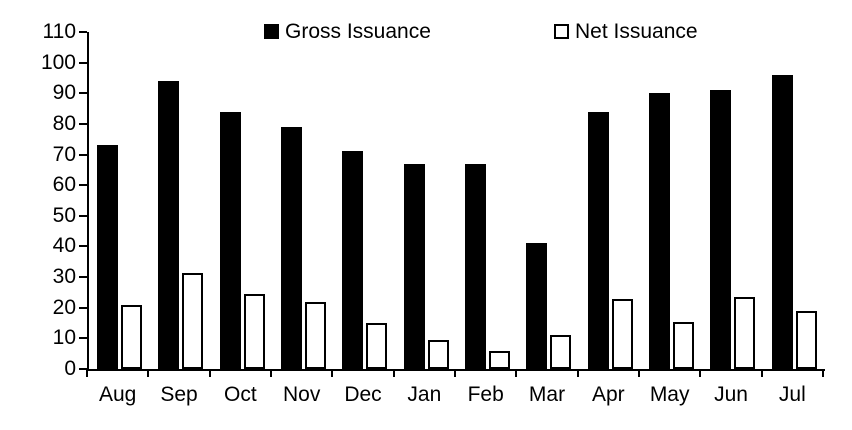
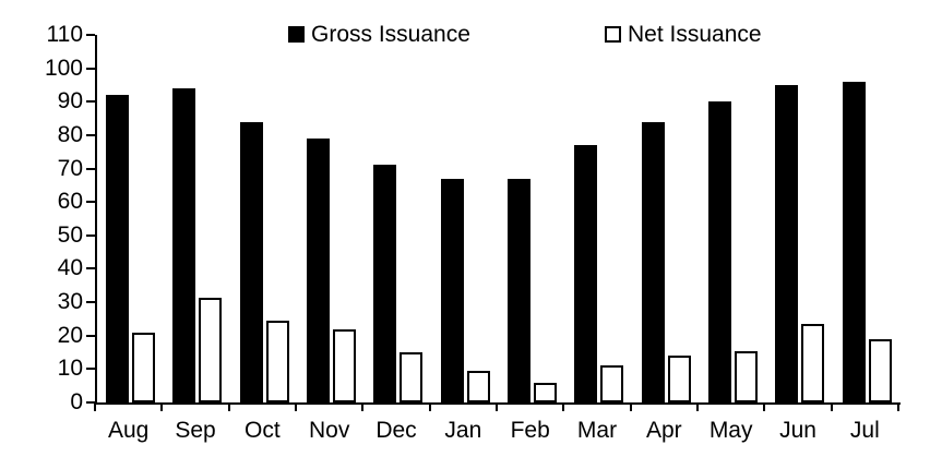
Gross Issuance/Aug: 73 -> 92
Gross Issuance/Mar: 41 -> 77
Net Issuance/Apr: 23 -> 14
Gross Issuance/Jun: 91 -> 95
